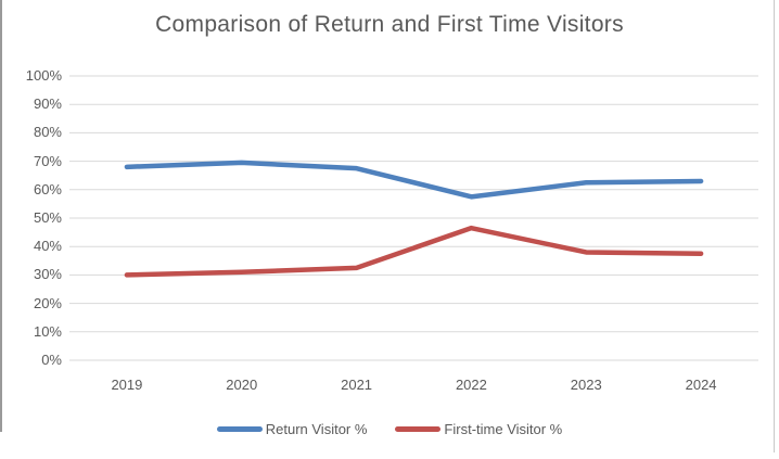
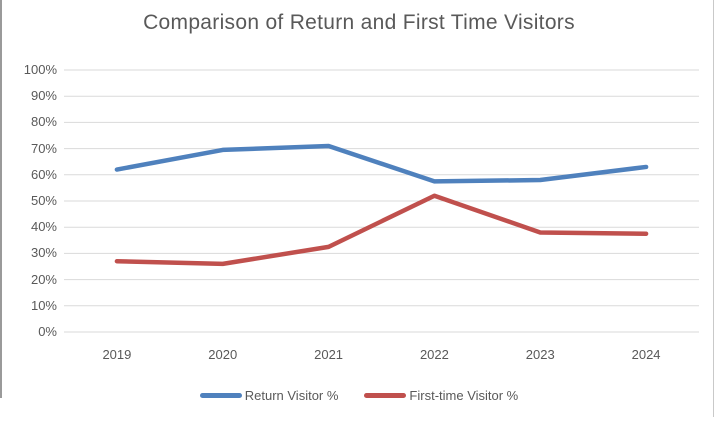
Return Visitor %/2019: 68% -> 62%
First-time Visitor %/2019: 30% -> 27%
First-time Visitor %/2020: 31% -> 26%
Return Visitor %/2021: 68% -> 71%
First-time Visitor %/2022: 46% -> 52%
Return Visitor %/2023: 62% -> 58%
